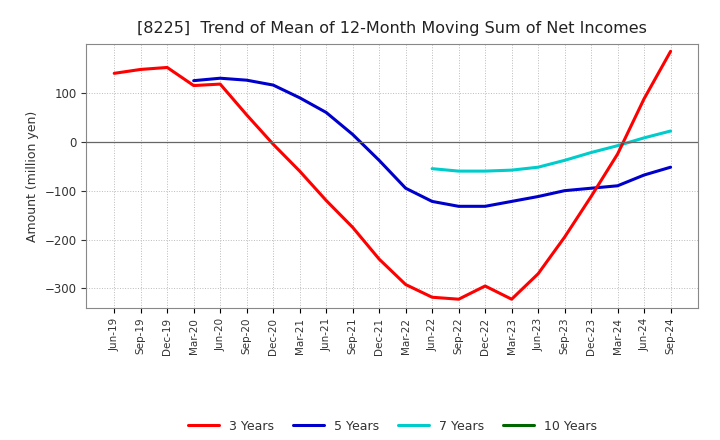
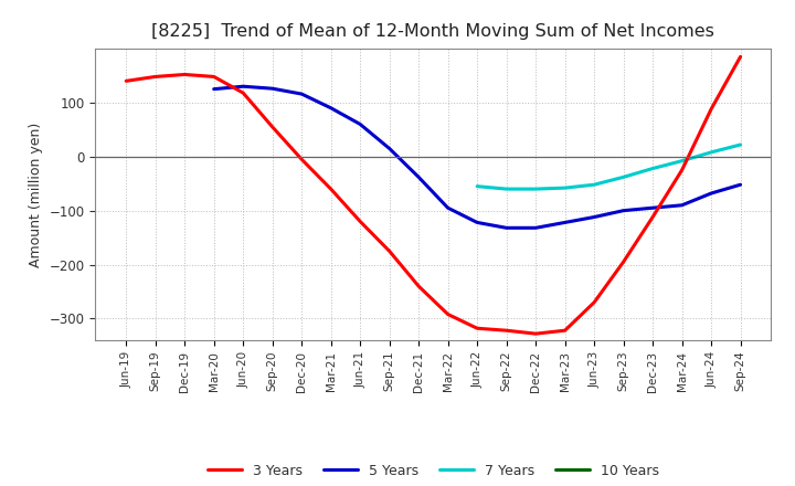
3 Years/Mar-20: 115 -> 148
3 Years/Dec-22: -295 -> -328
